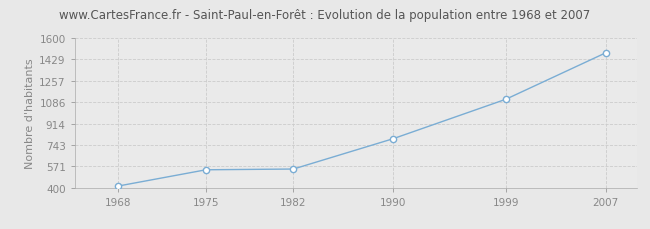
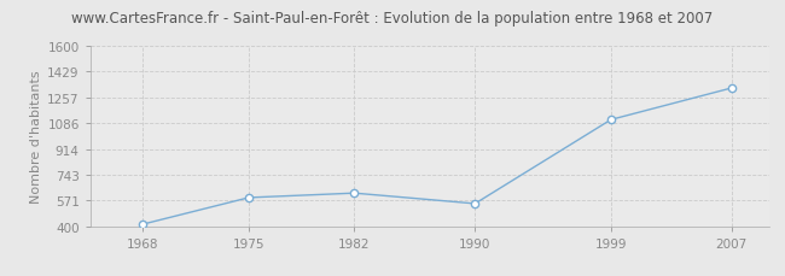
1975: 540 -> 590
1982: 550 -> 620
1990: 790 -> 550
2007: 1480 -> 1320
